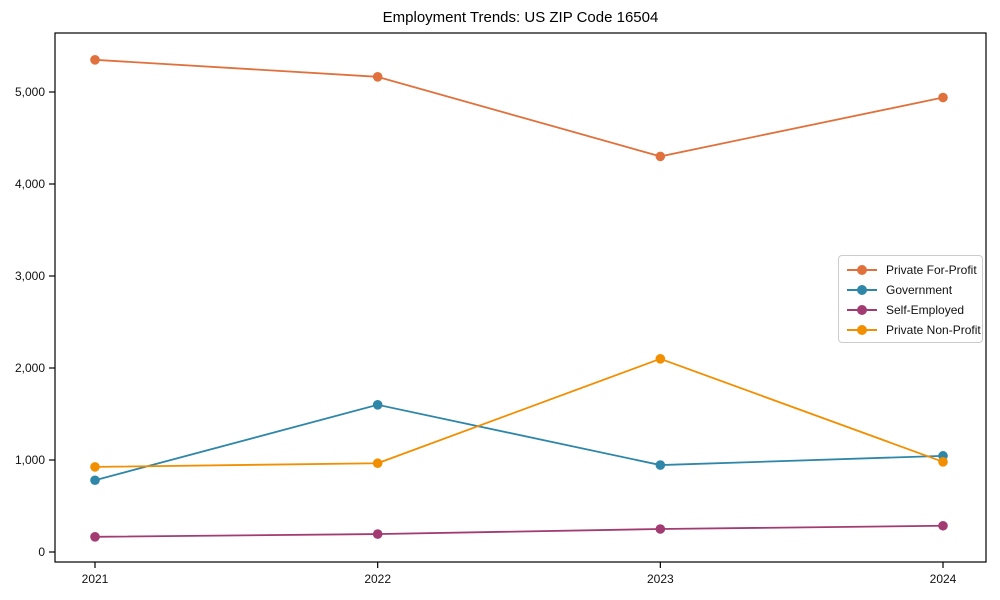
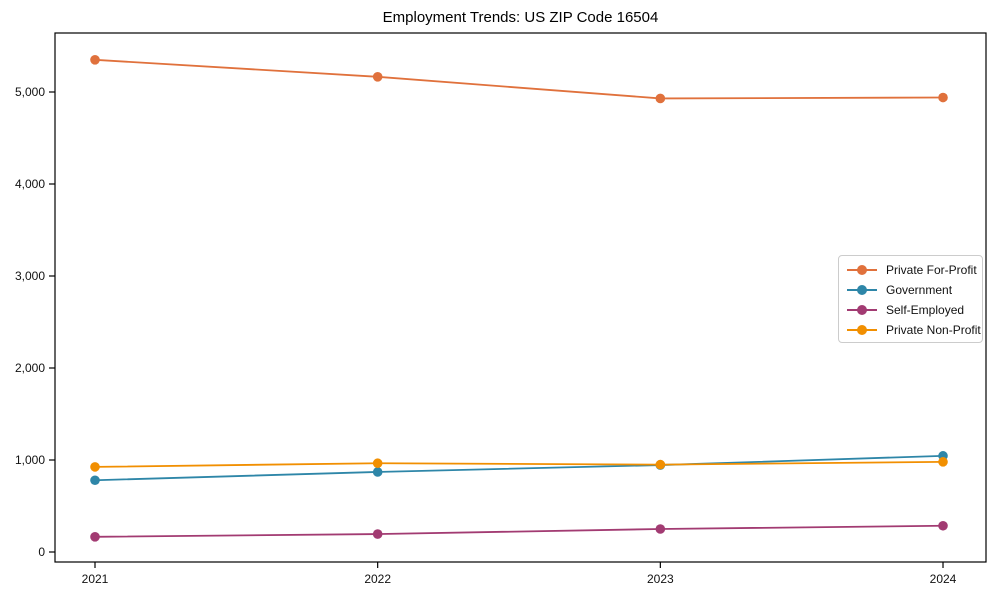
Government/2022: 1600 -> 900
Private For-Profit/2023: 4300 -> 4900
Private Non-Profit/2023: 2100 -> 1000
